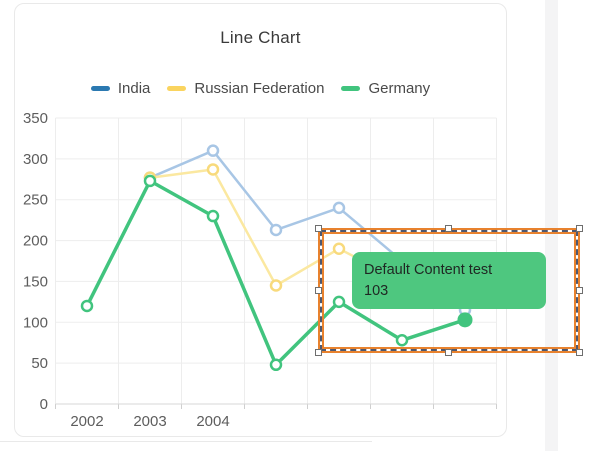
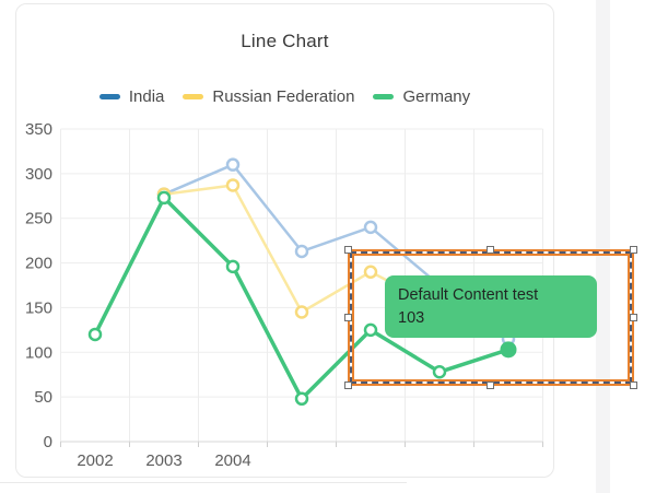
Germany/2004: 230 -> 200
